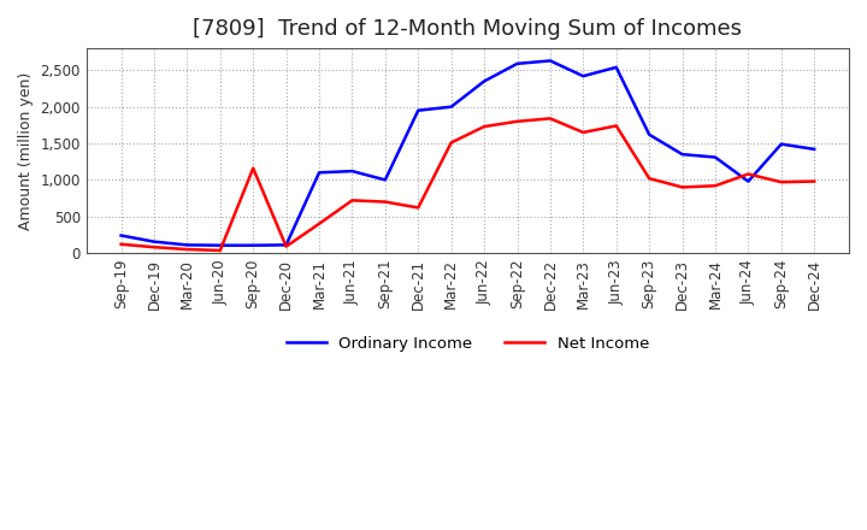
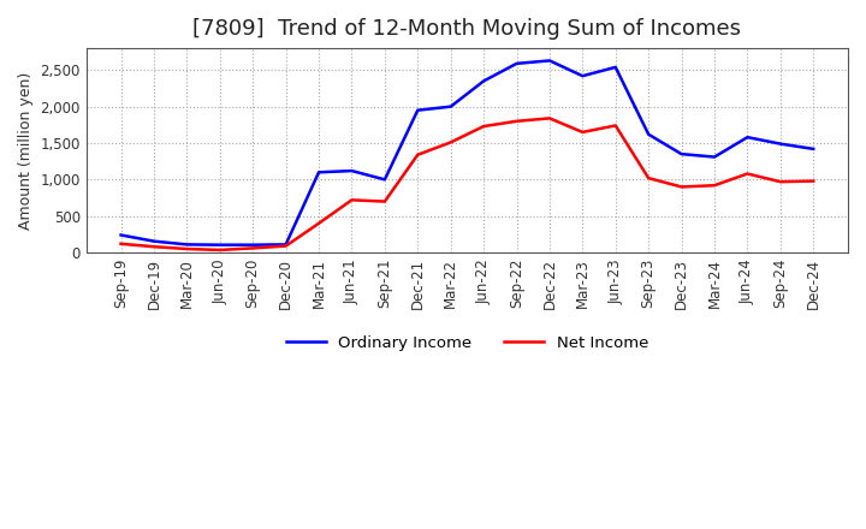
Net Income/Sep-20: 1,160 -> 60
Net Income/Dec-21: 620 -> 1,340
Ordinary Income/Jun-24: 980 -> 1,580
